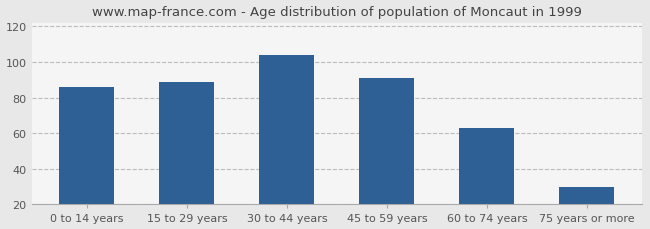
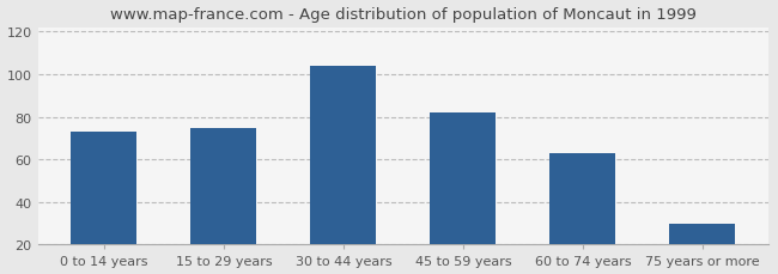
0 to 14 years: 86 -> 73
15 to 29 years: 89 -> 75
45 to 59 years: 91 -> 82
